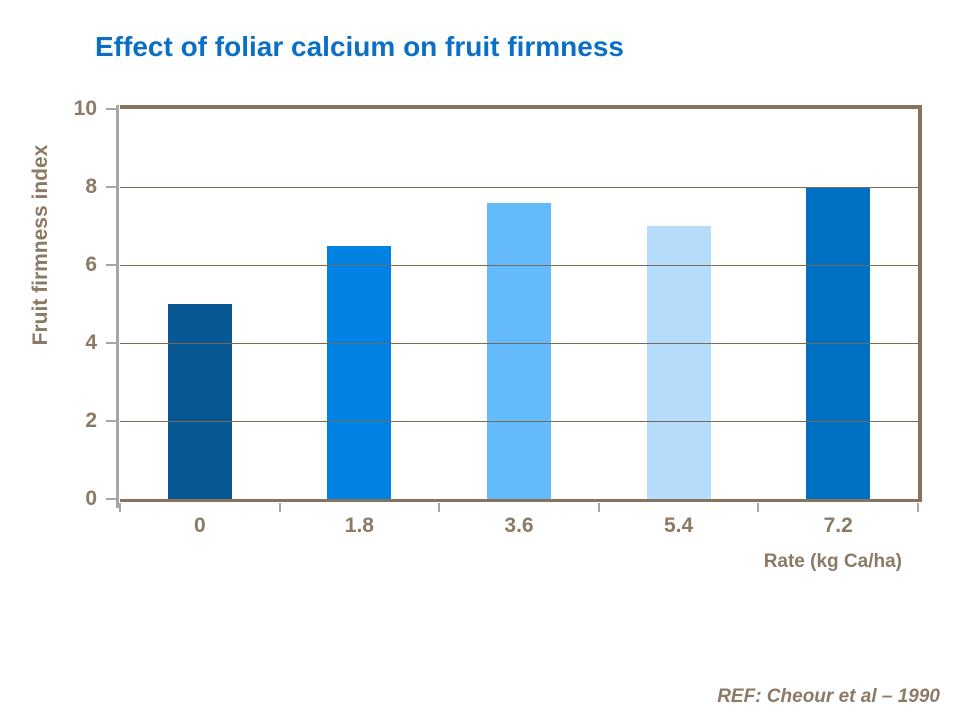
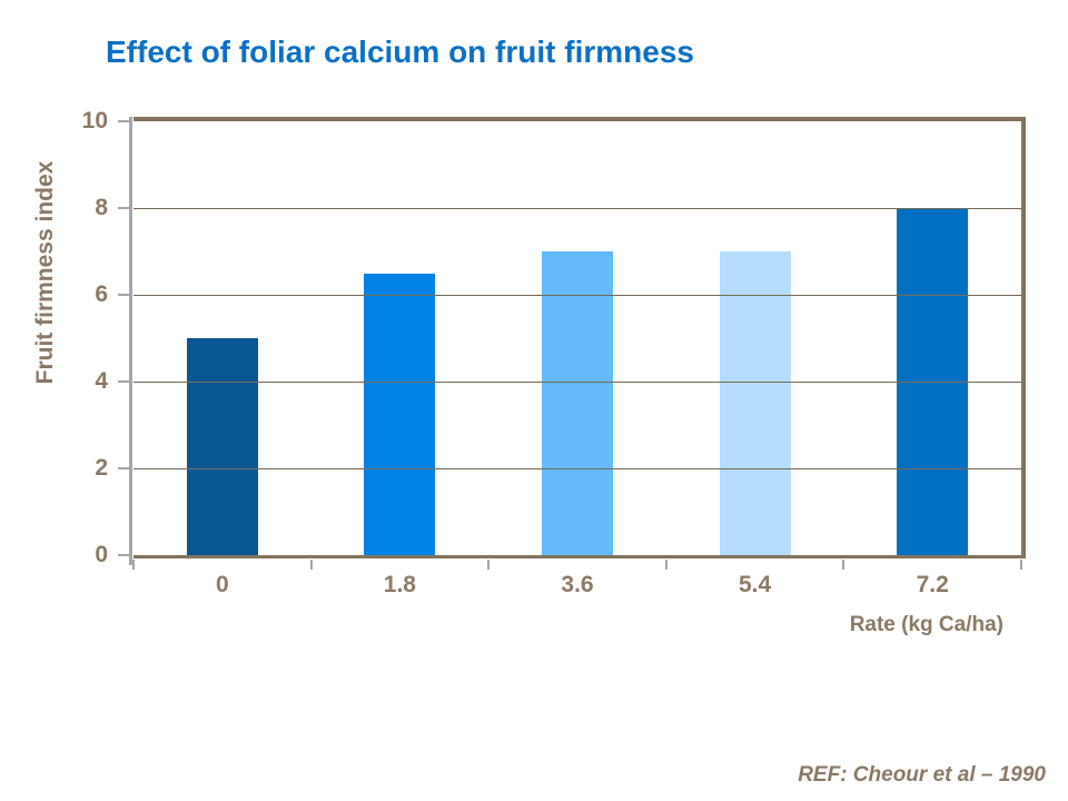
3.6: 7.6 -> 7.0
